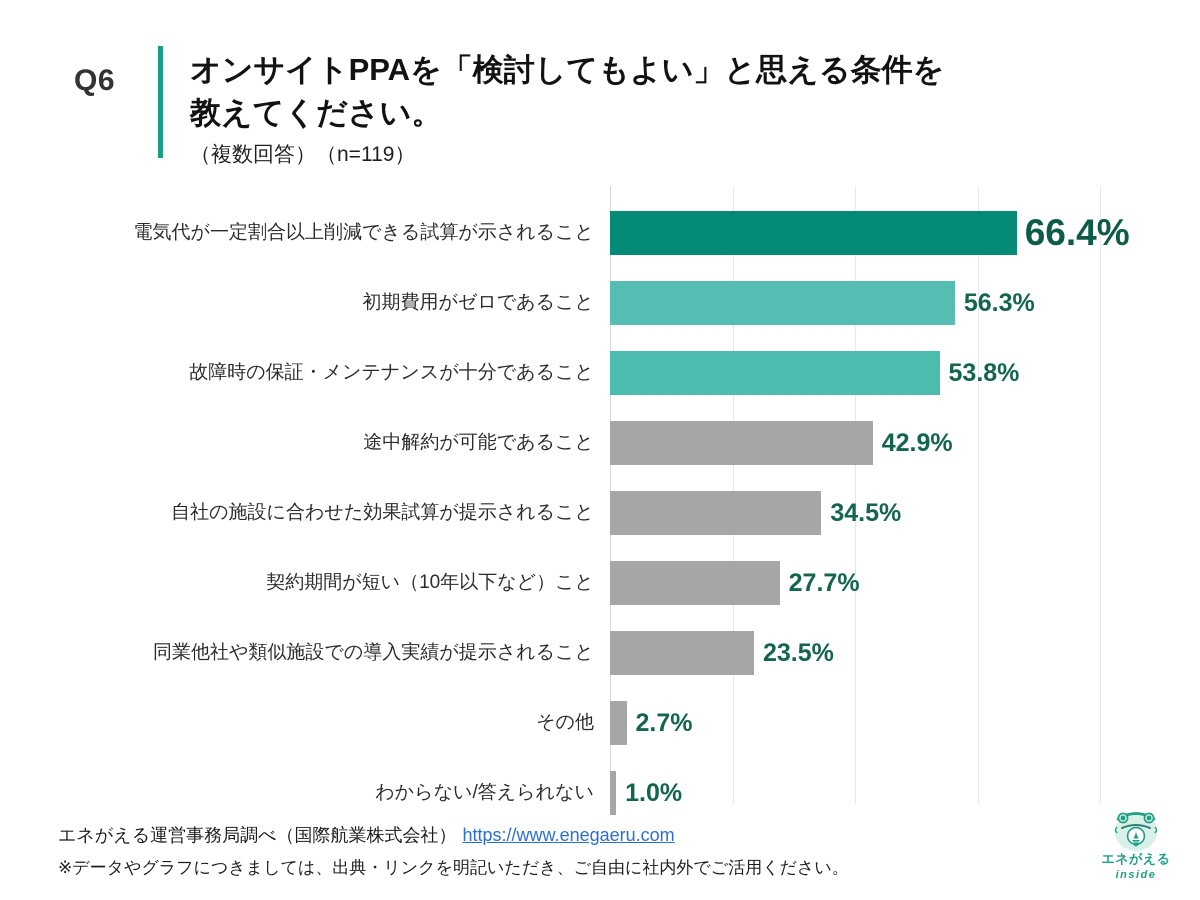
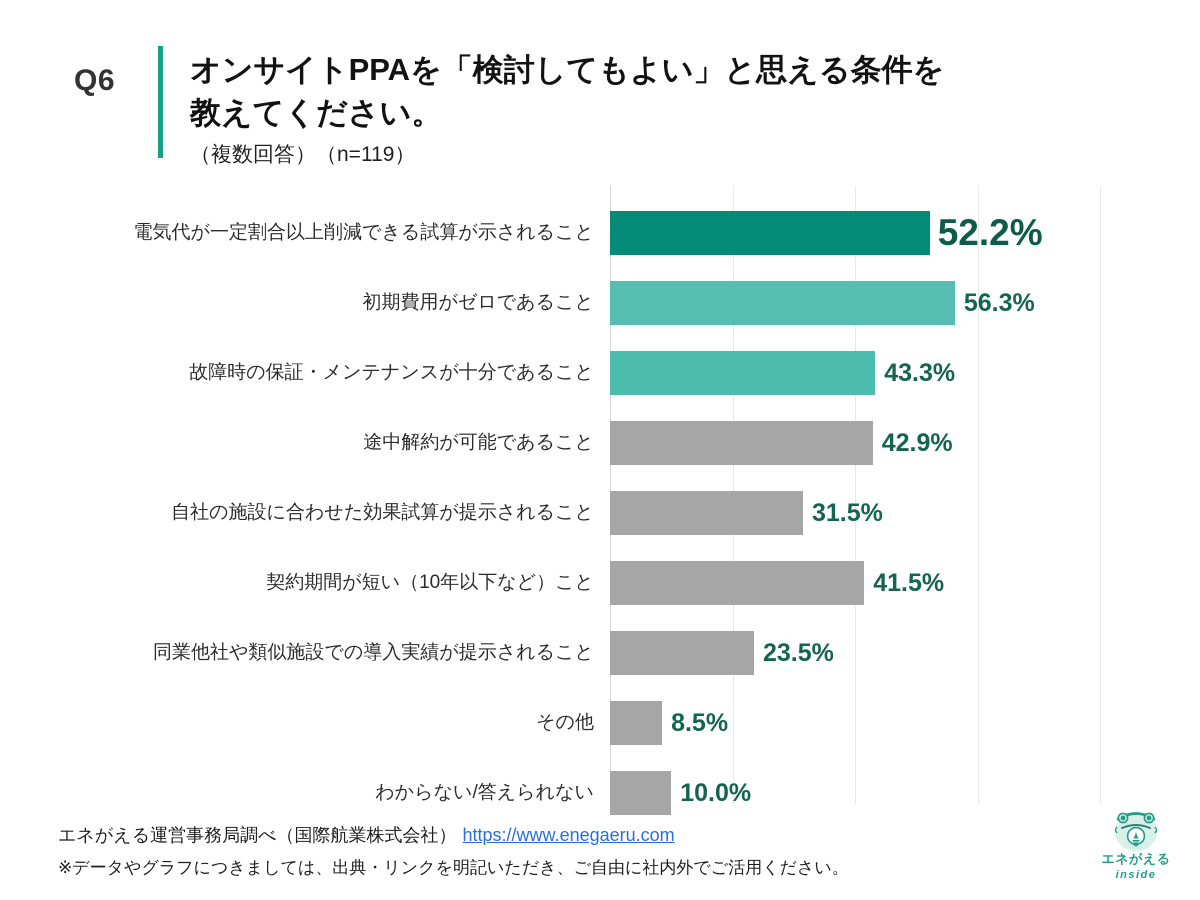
電気代が一定割合以上削減できる試算が示されること: 66.4% -> 52.2%
故障時の保証・メンテナンスが十分であること: 53.8% -> 43.3%
自社の施設に合わせた効果試算が提示されること: 34.5% -> 31.5%
契約期間が短い（10年以下など）こと: 27.7% -> 41.5%
その他: 2.7% -> 8.5%
わからない/答えられない: 1.0% -> 10.0%
